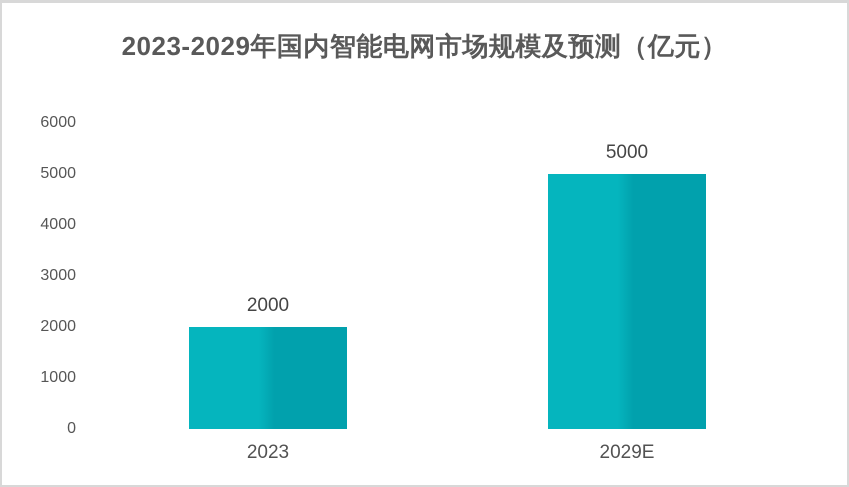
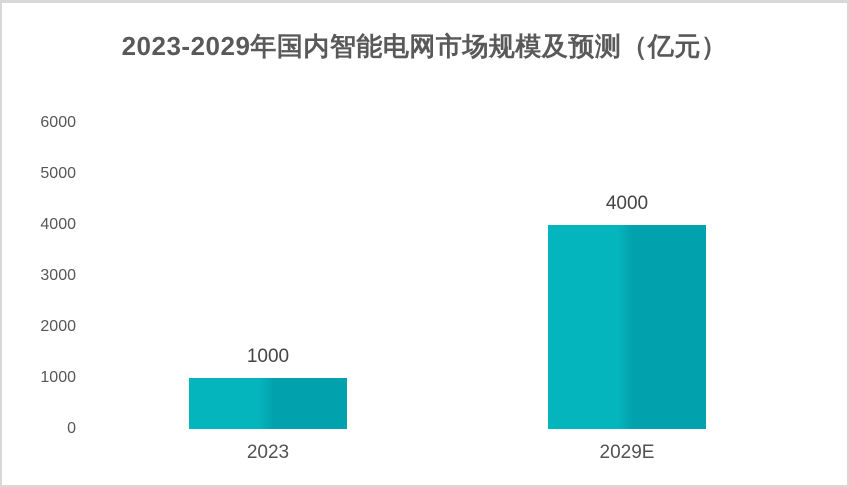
2023: 2000 -> 1000
2029E: 5000 -> 4000
